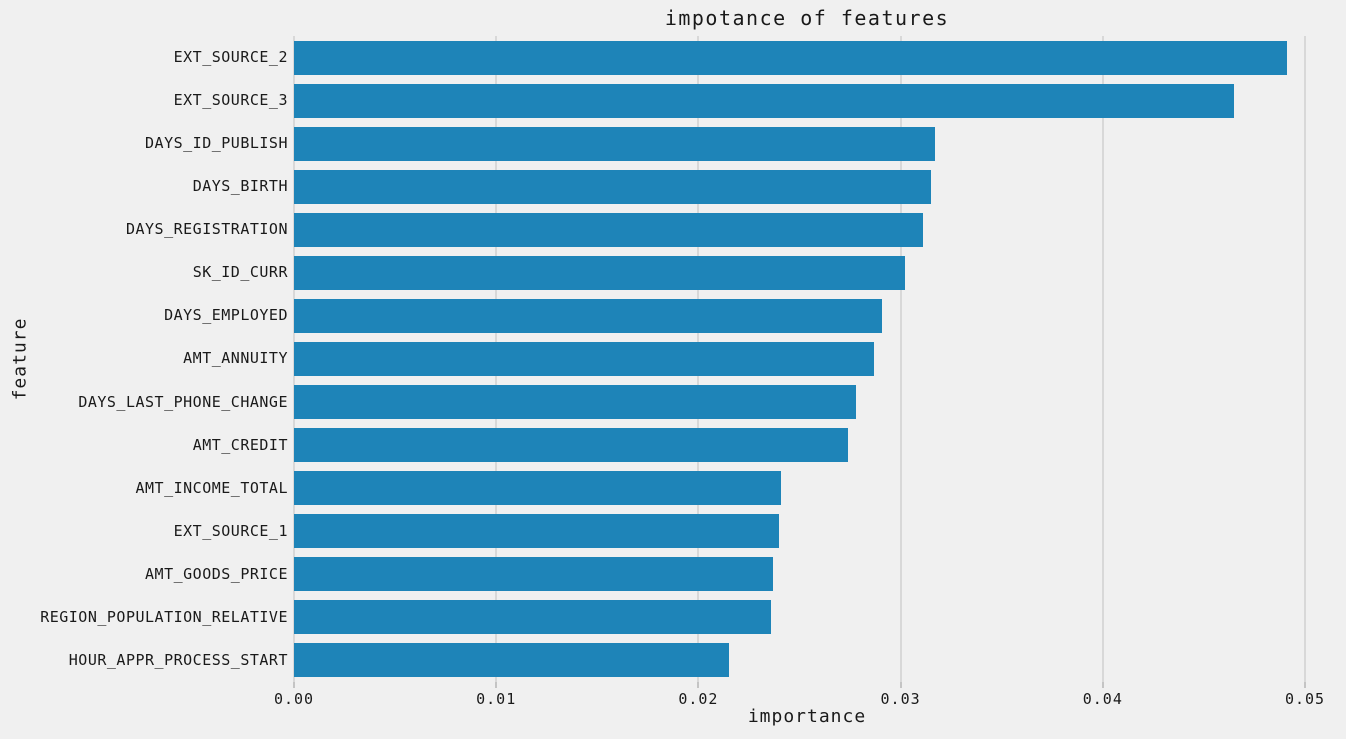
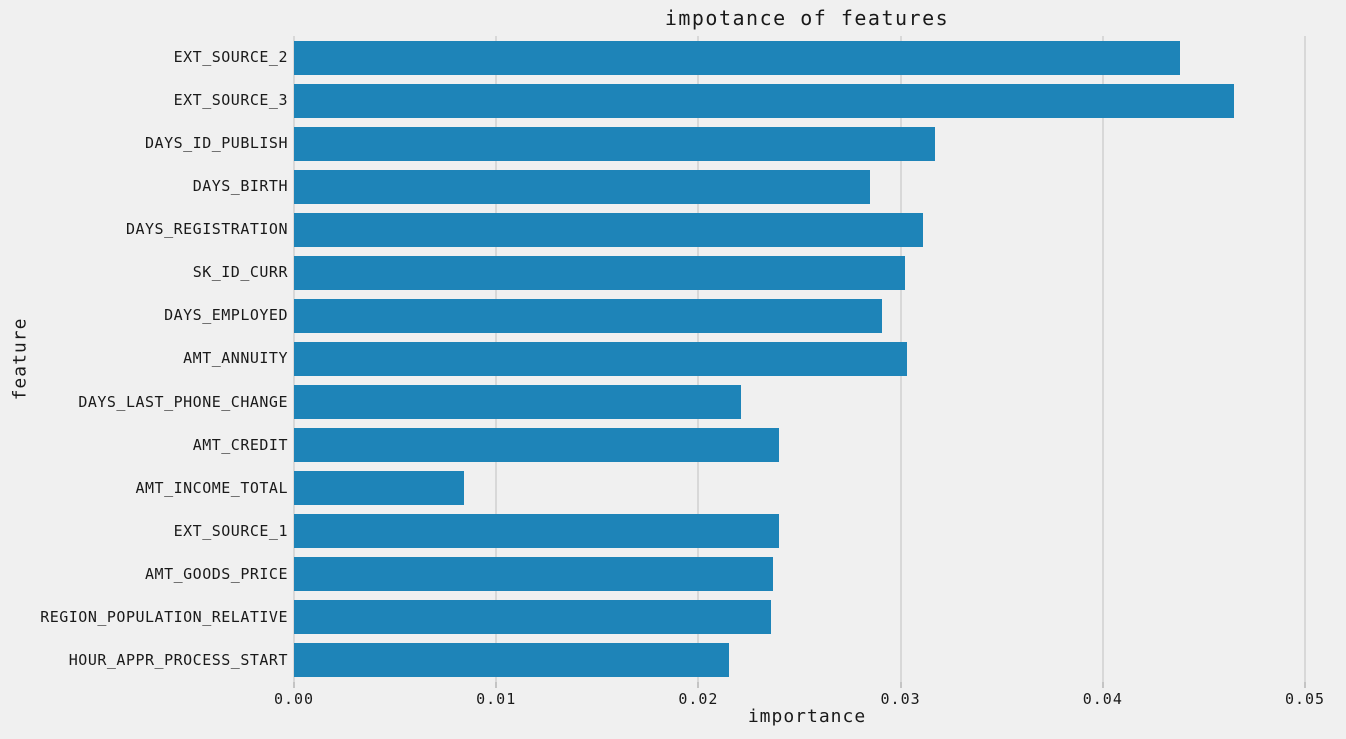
EXT_SOURCE_2: 0.0491 -> 0.0438
DAYS_BIRTH: 0.0315 -> 0.0285
AMT_ANNUITY: 0.0287 -> 0.0303
DAYS_LAST_PHONE_CHANGE: 0.0278 -> 0.0221
AMT_CREDIT: 0.0274 -> 0.0240
AMT_INCOME_TOTAL: 0.0241 -> 0.0084
